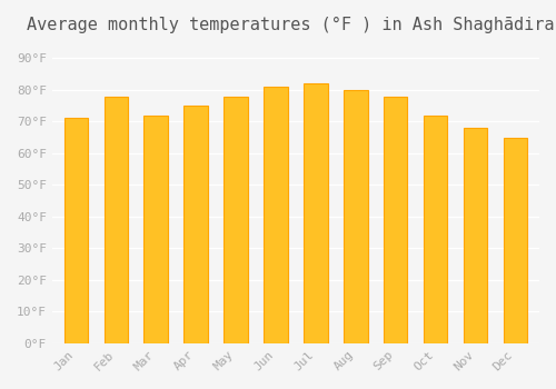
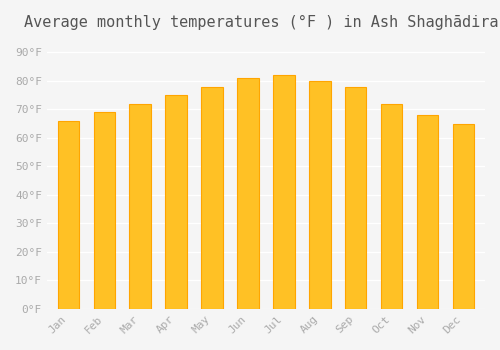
Jan: 71°F -> 66°F
Feb: 78°F -> 69°F
